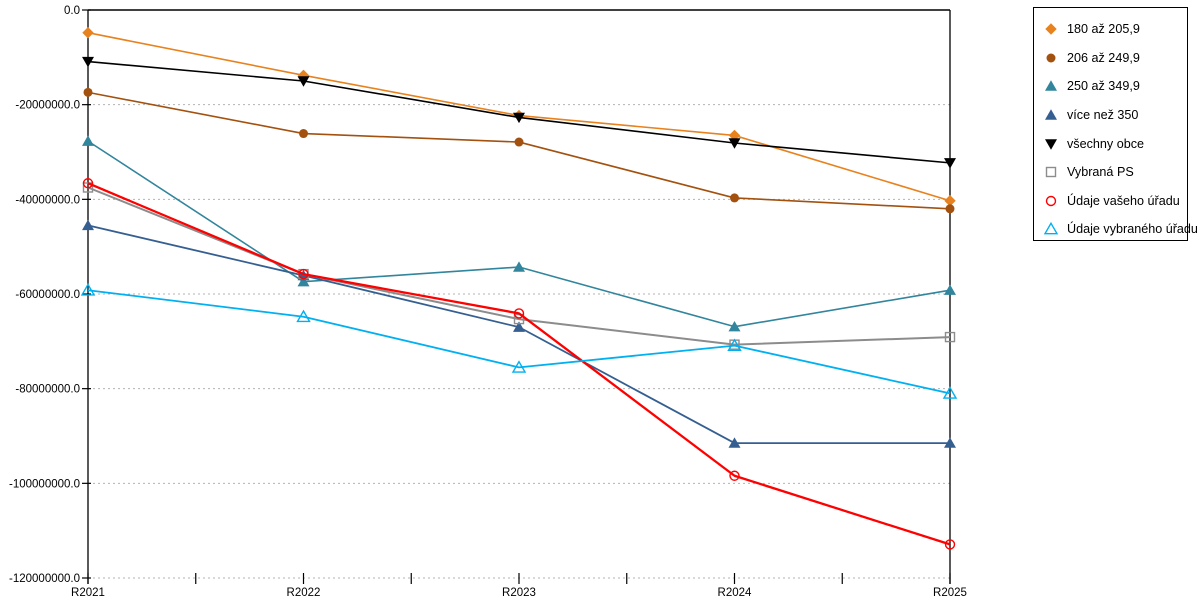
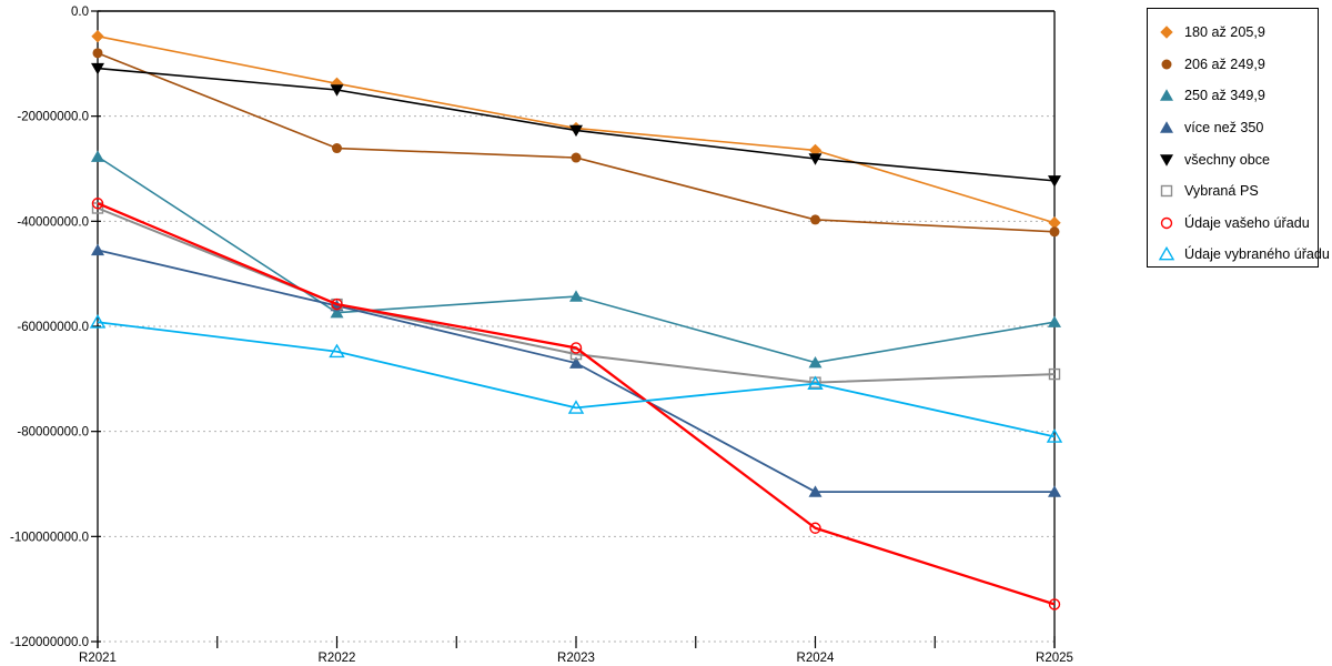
206 až 249,9/R2021: -17000000 -> -8000000
